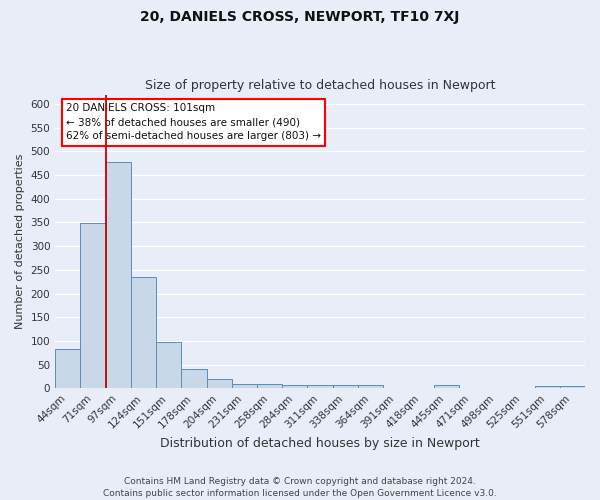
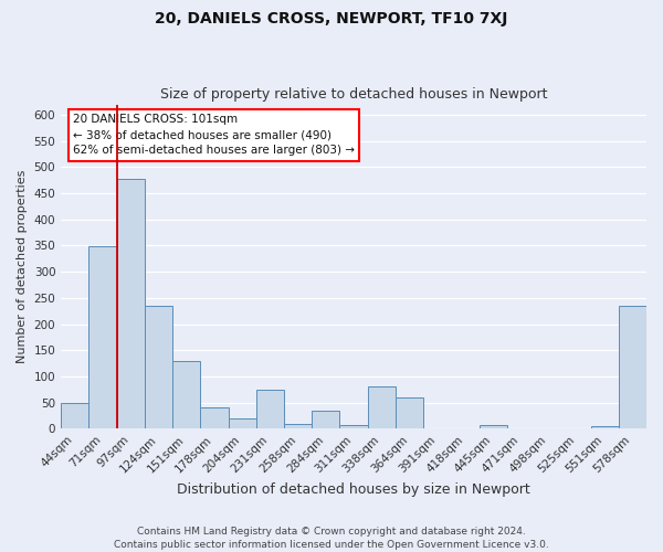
44sqm: 82 -> 50
151sqm: 97 -> 130
231sqm: 9 -> 75
284sqm: 7 -> 35
338sqm: 6 -> 80
364sqm: 6 -> 60
578sqm: 5 -> 235
